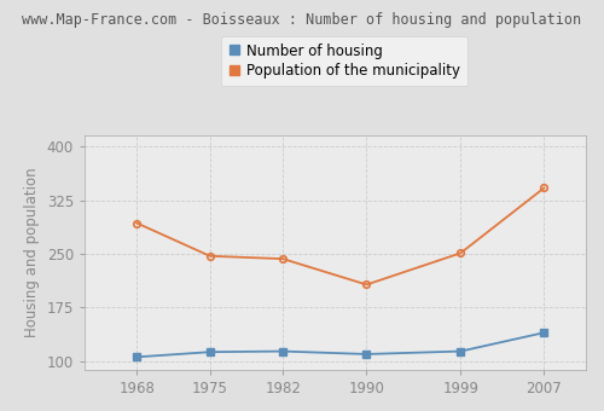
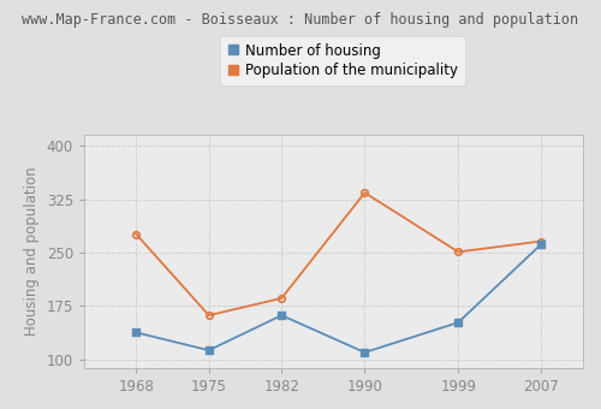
Number of housing/1968: 106 -> 138
Population of the municipality/1968: 293 -> 276
Population of the municipality/1975: 247 -> 162
Number of housing/1982: 114 -> 162
Population of the municipality/1982: 243 -> 186
Population of the municipality/1990: 207 -> 334
Number of housing/1999: 114 -> 152
Number of housing/2007: 140 -> 262
Population of the municipality/2007: 342 -> 266
